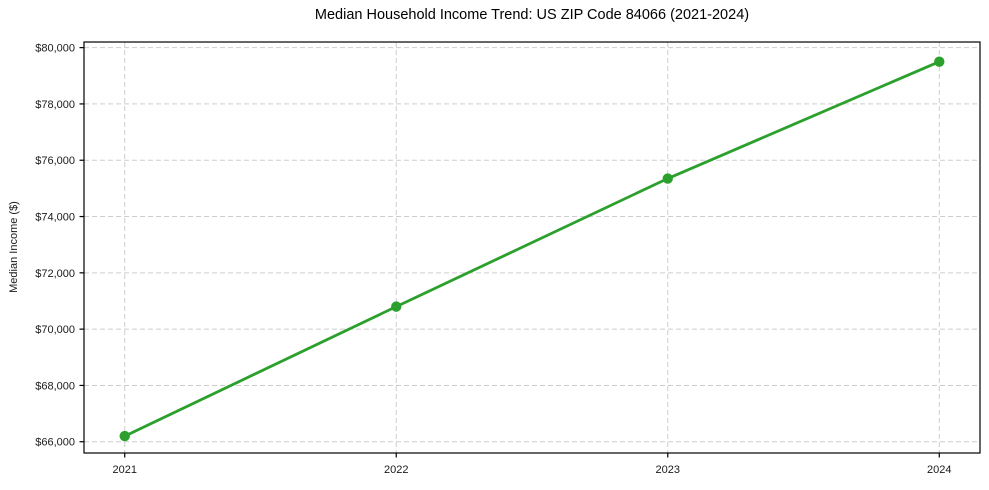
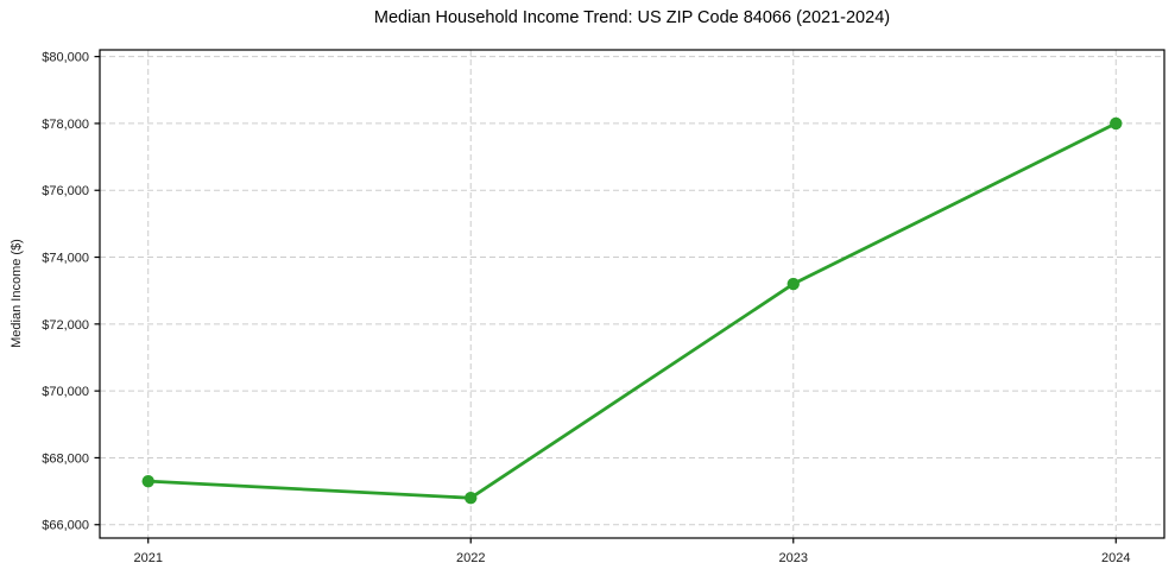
2021: $66200 -> $67300
2022: $70800 -> $66800
2023: $75400 -> $73200
2024: $79500 -> $78000
